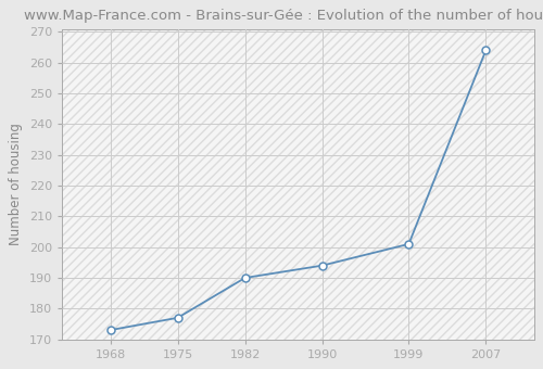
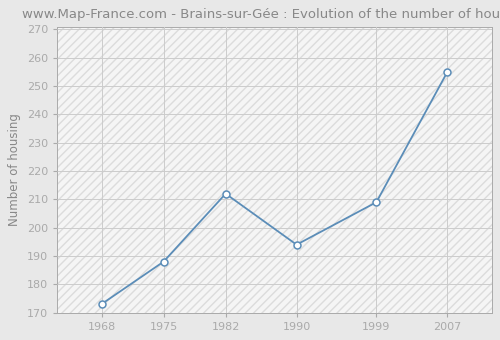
1975: 177 -> 188
1982: 190 -> 212
1999: 201 -> 209
2007: 264 -> 255
